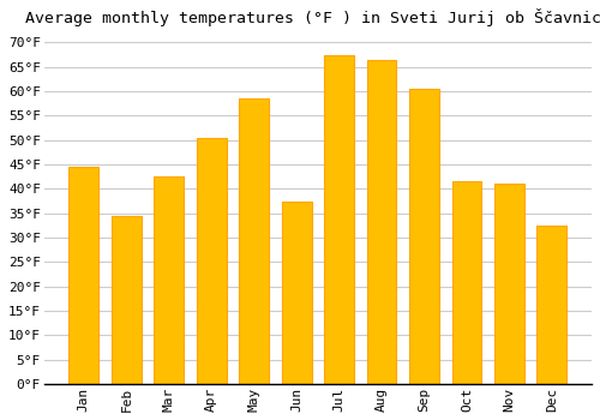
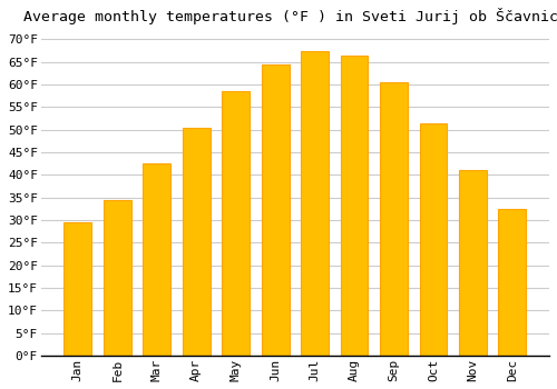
Jan: 44.5°F -> 29.5°F
Jun: 37.5°F -> 64.5°F
Oct: 41.5°F -> 51.5°F
